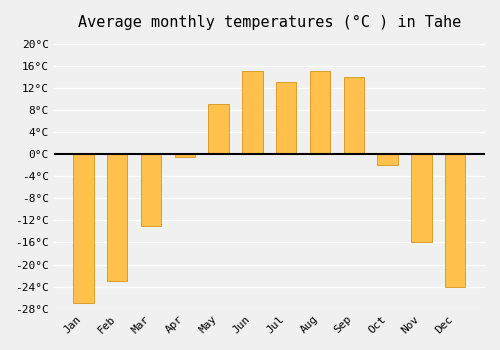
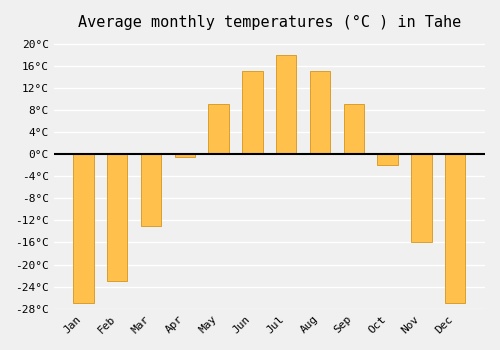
Jul: 13.0°C -> 18.0°C
Sep: 14.0°C -> 9.0°C
Dec: -24.0°C -> -27.0°C
